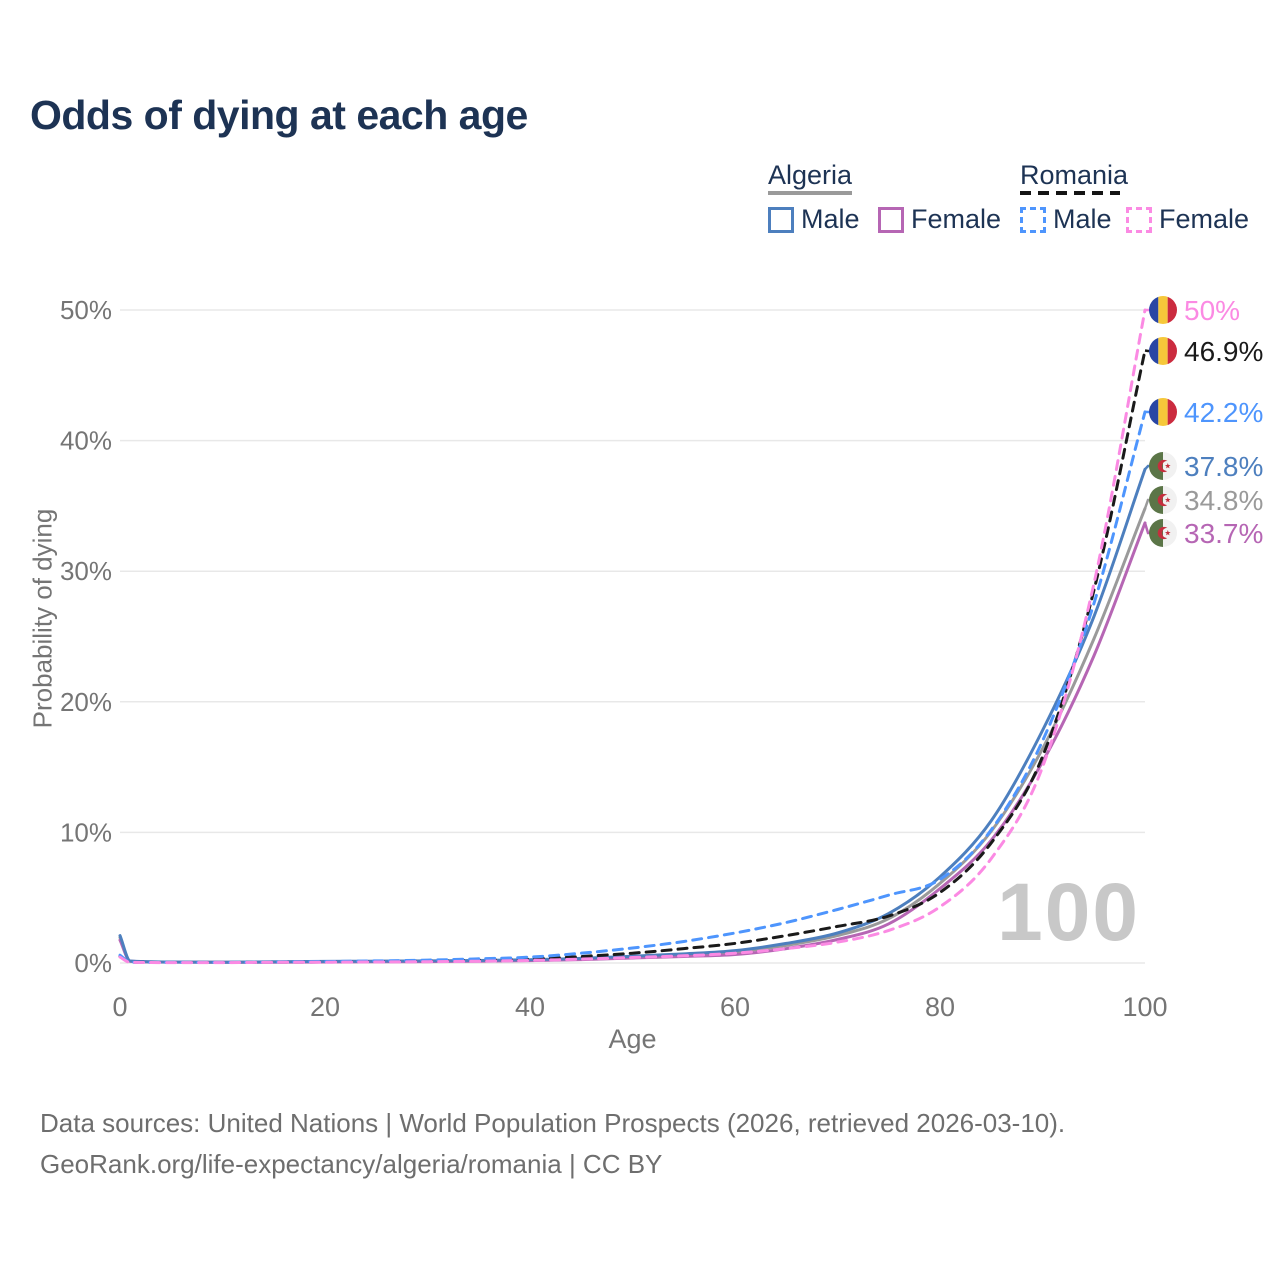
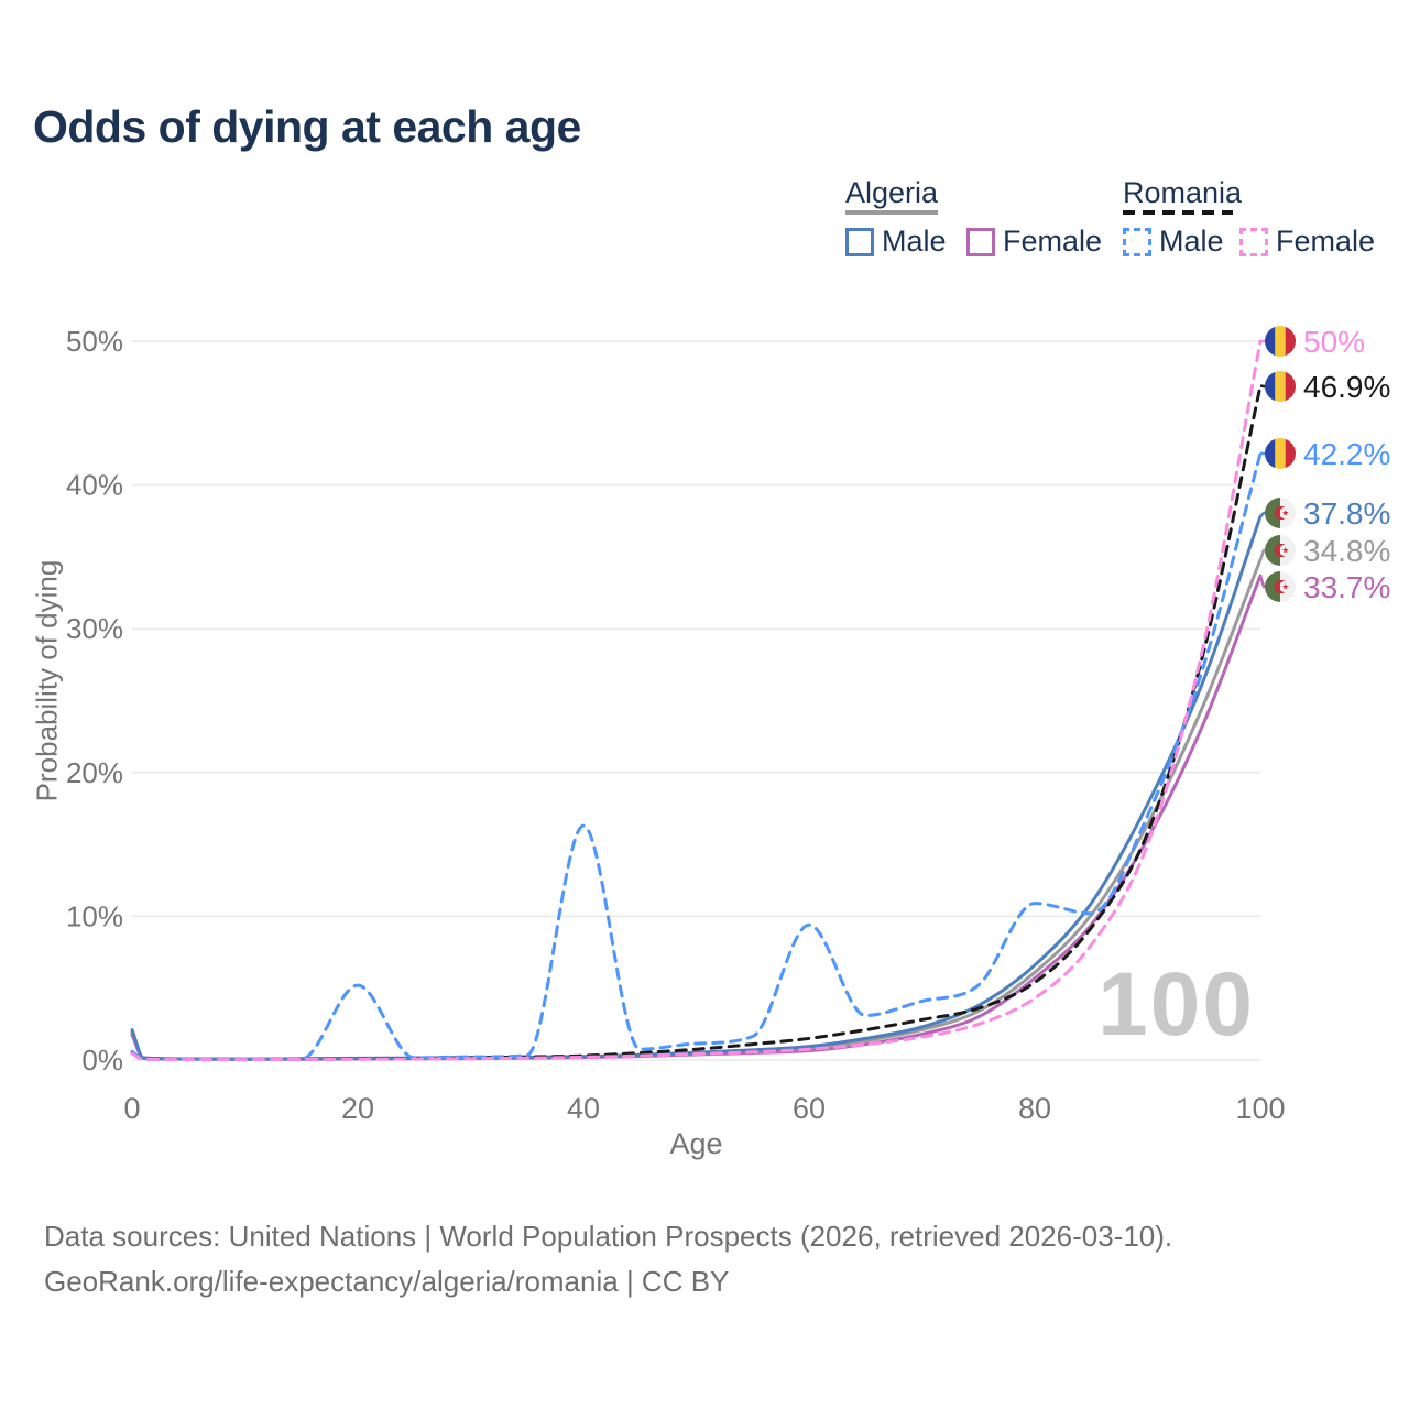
Romania Male/20: 0.1% -> 5.2%
Romania Male/40: 0.5% -> 16.3%
Romania Male/60: 2.3% -> 9.4%
Romania Male/80: 6.4% -> 10.9%
